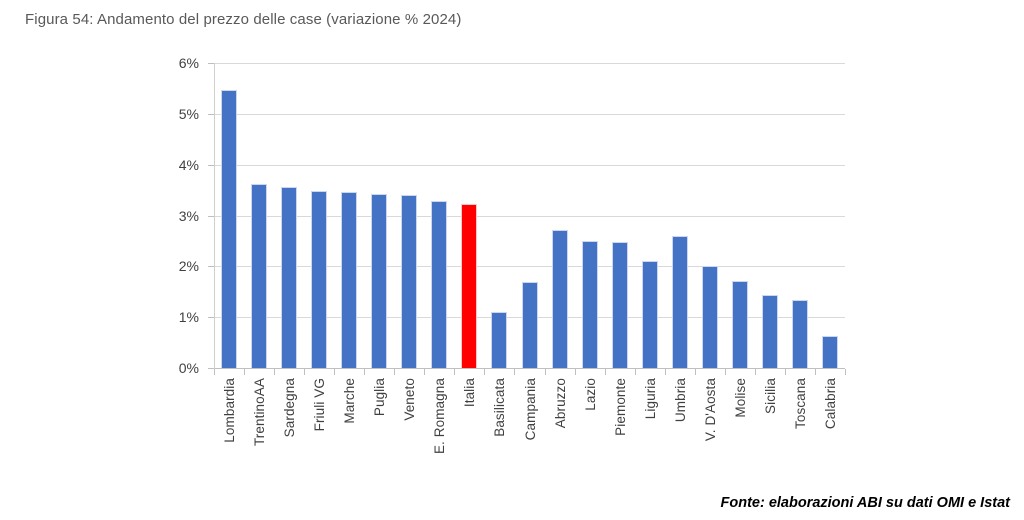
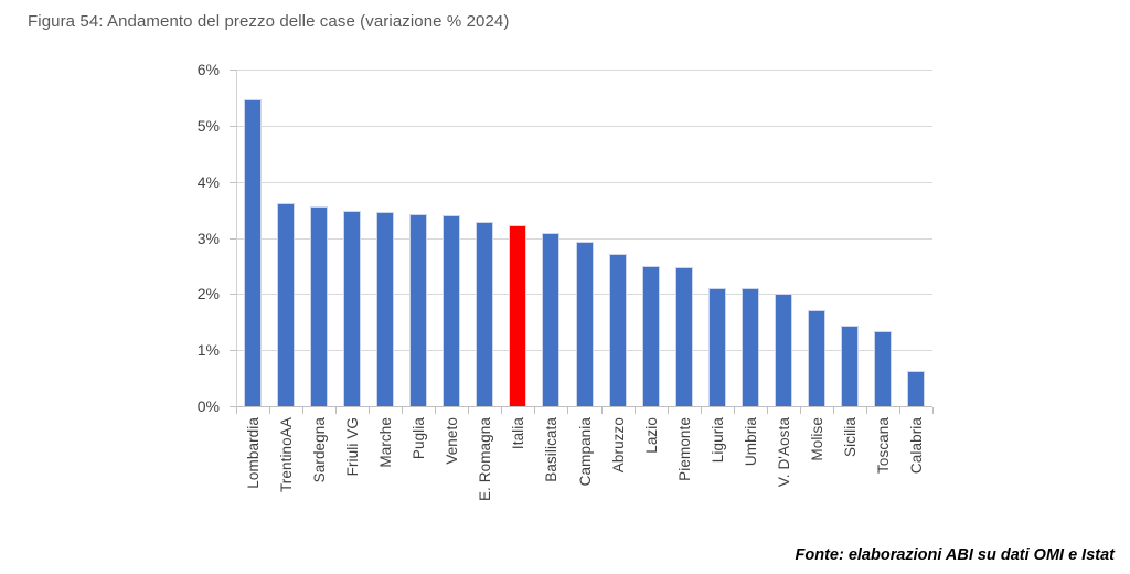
Basilicata: 1.1% -> 3.1%
Campania: 1.7% -> 2.9%
Umbria: 2.6% -> 2.1%
